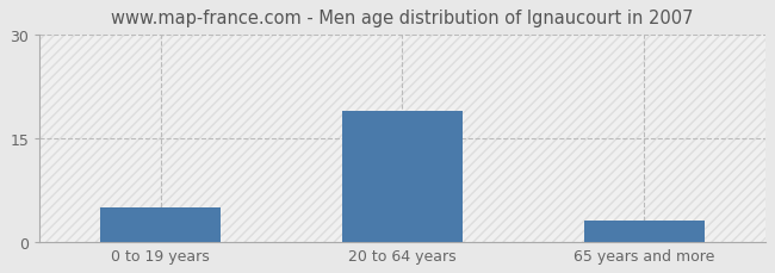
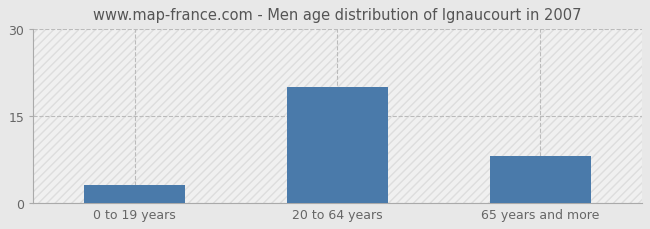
0 to 19 years: 5 -> 3
20 to 64 years: 19 -> 20
65 years and more: 3 -> 8
